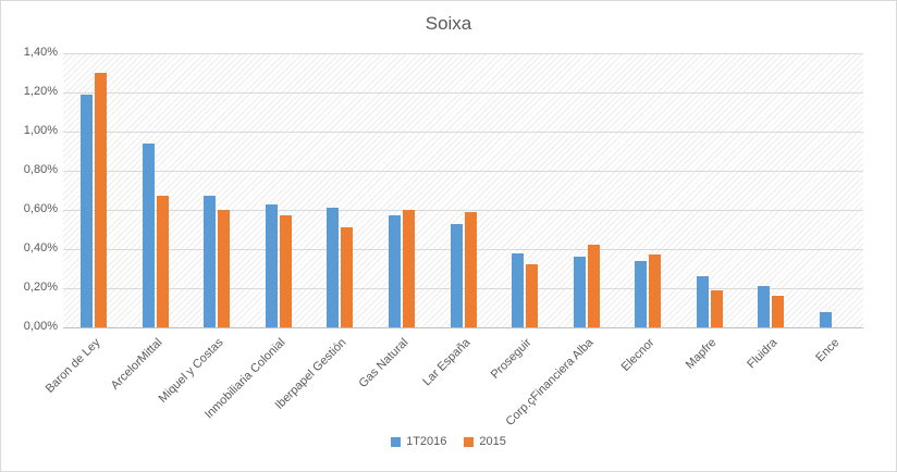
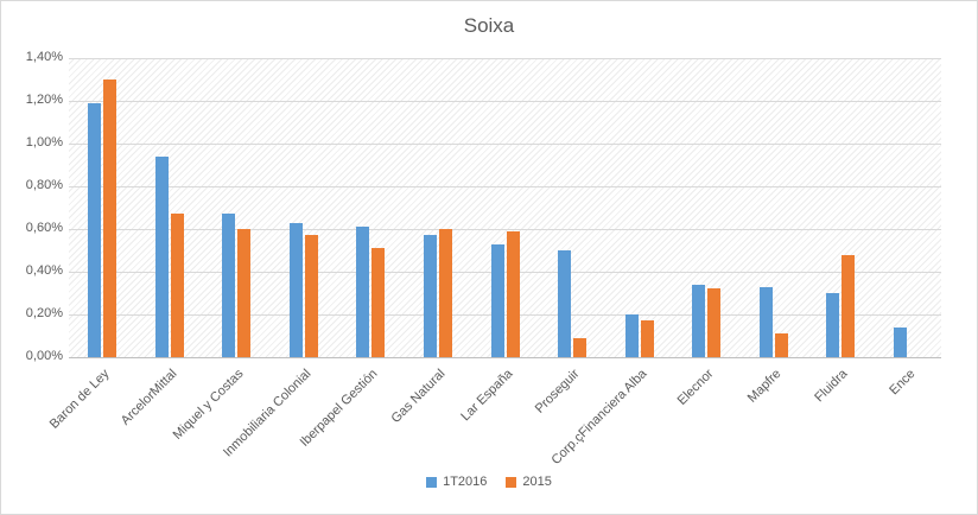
1T2016/Proseguir: 0,38% -> 0,50%
2015/Proseguir: 0,32% -> 0,09%
1T2016/Corp.çFinanciera Alba: 0,36% -> 0,20%
2015/Corp.çFinanciera Alba: 0,42% -> 0,17%
2015/Elecnor: 0,37% -> 0,32%
1T2016/Mapfre: 0,26% -> 0,33%
2015/Mapfre: 0,19% -> 0,11%
1T2016/Fluidra: 0,21% -> 0,30%
2015/Fluidra: 0,16% -> 0,48%
1T2016/Ence: 0,08% -> 0,14%
